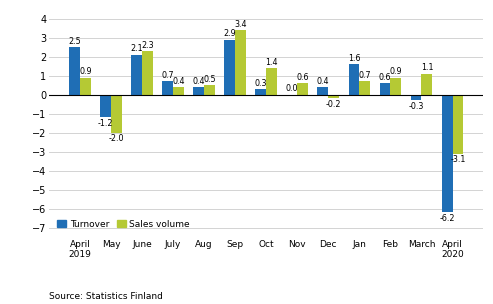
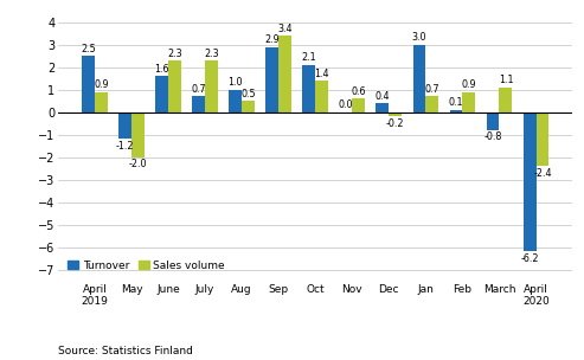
Turnover/June: 2.1 -> 1.6
Sales volume/July: 0.4 -> 2.3
Turnover/Aug: 0.4 -> 1.0
Turnover/Oct: 0.3 -> 2.1
Turnover/Jan: 1.6 -> 3.0
Turnover/Feb: 0.6 -> 0.1
Turnover/March: -0.3 -> -0.8
Sales volume/April 2020: -3.1 -> -2.4
